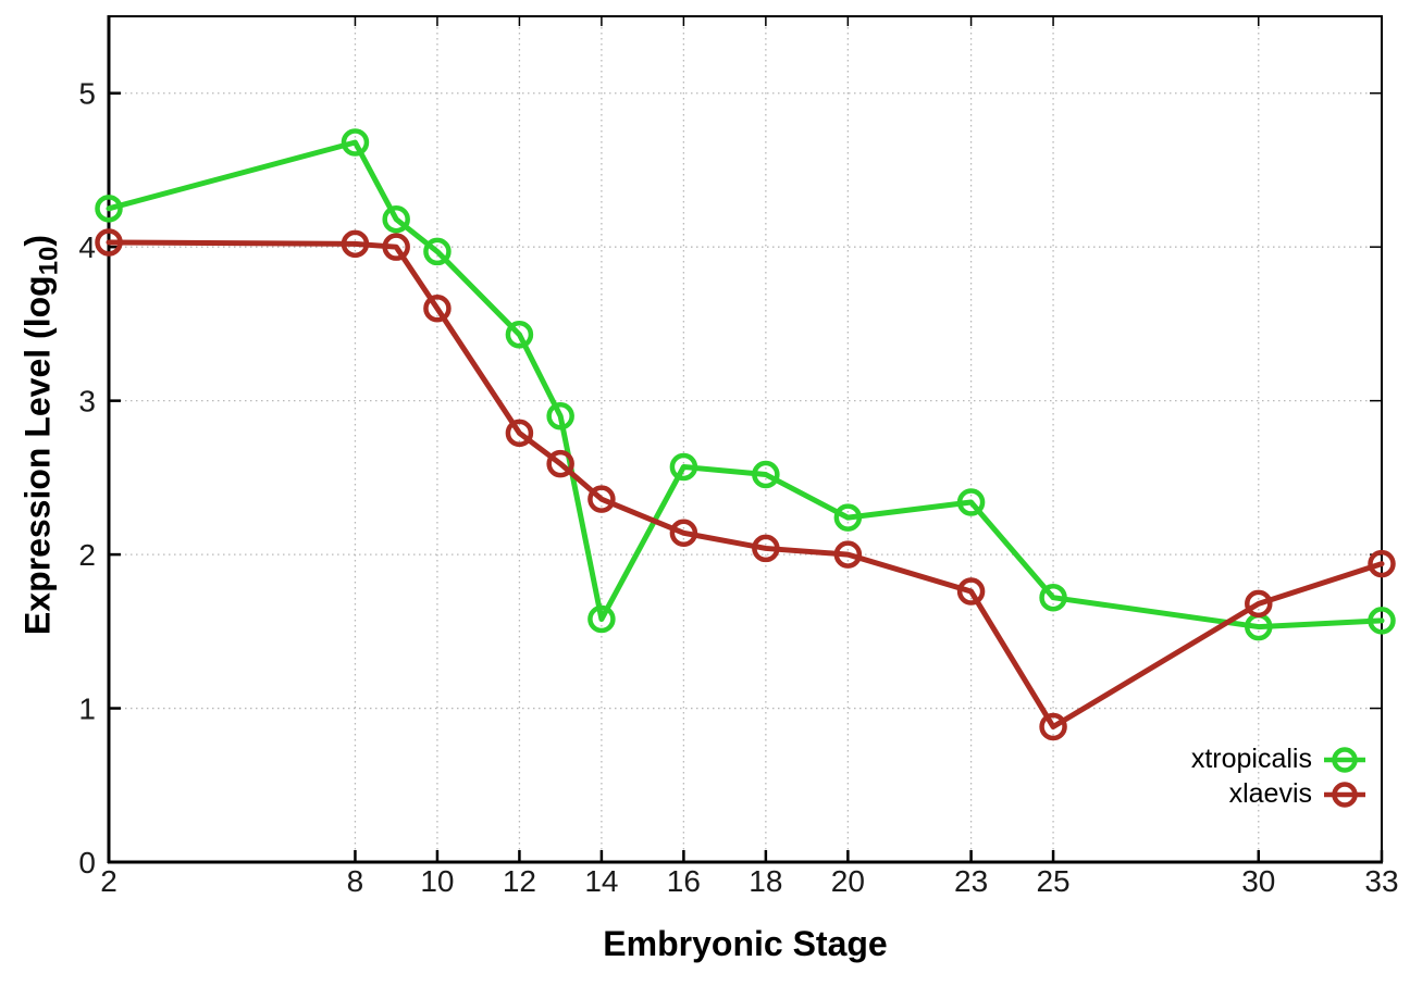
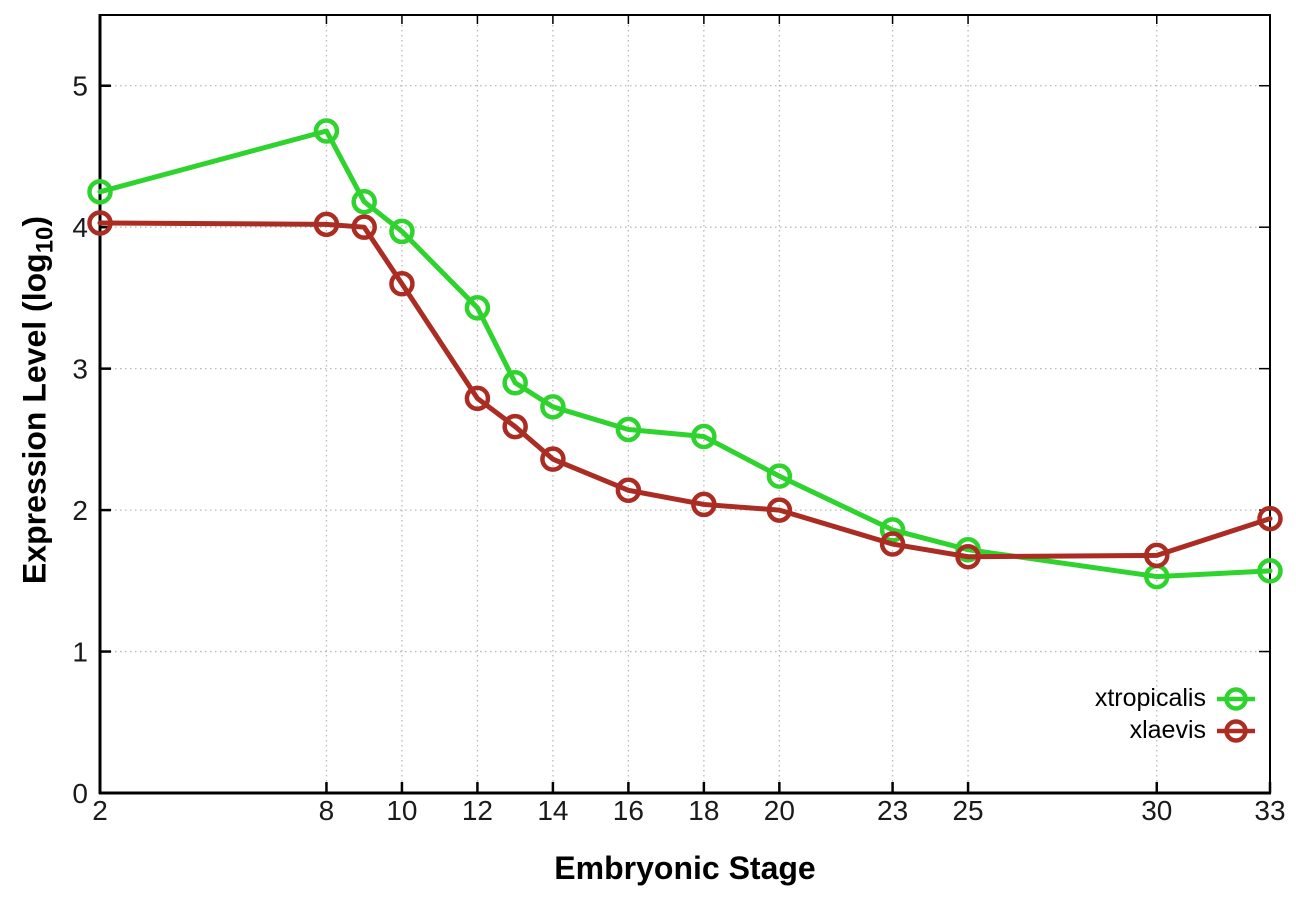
xtropicalis/14: 1.58 -> 2.73
xtropicalis/23: 2.34 -> 1.86
xlaevis/25: 0.88 -> 1.67
